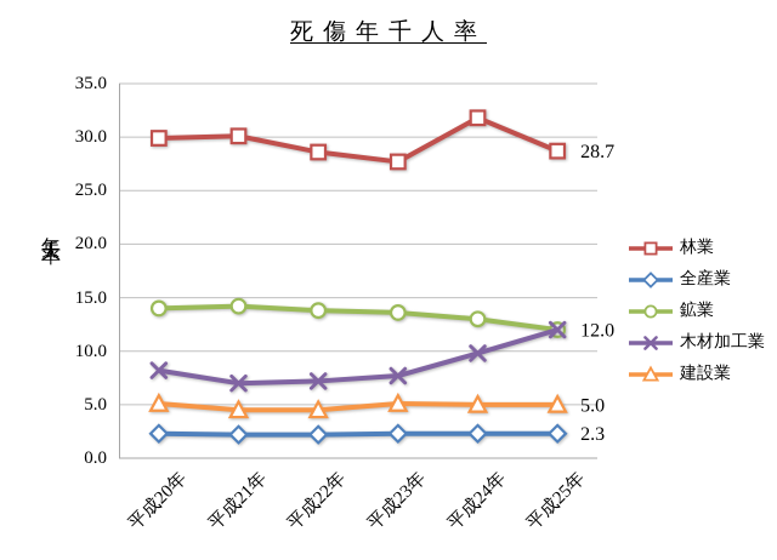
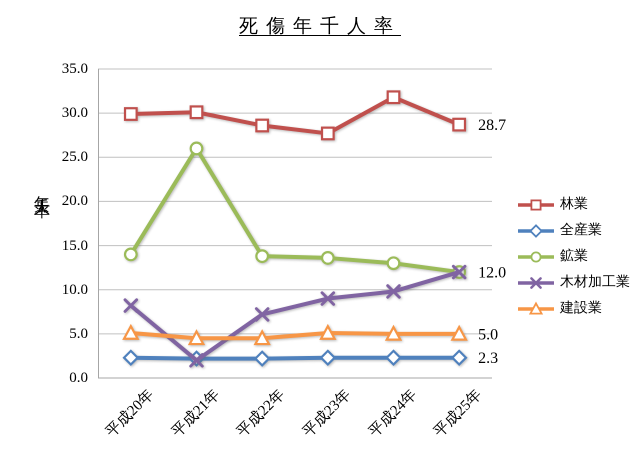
鉱業/平成21年: 14 -> 26
木材加工業/平成21年: 7 -> 2
木材加工業/平成23年: 8 -> 9
